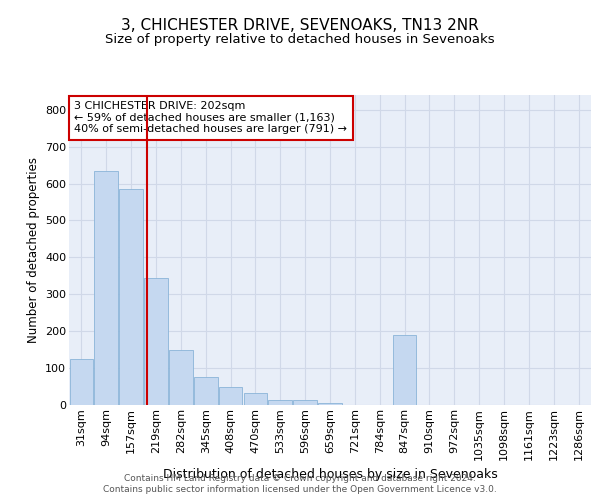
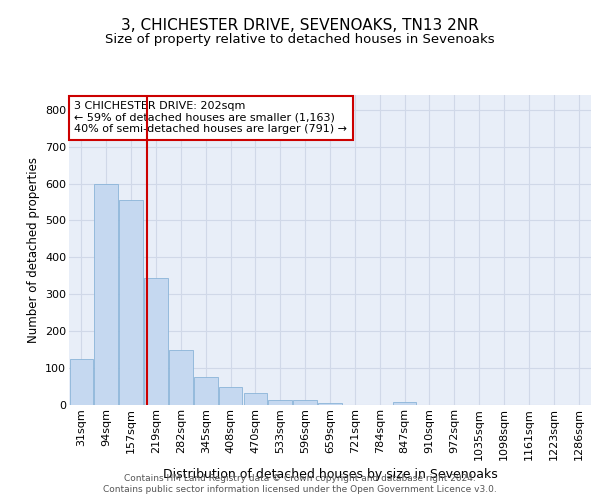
94sqm: 635 -> 600
157sqm: 585 -> 555
847sqm: 190 -> 8
